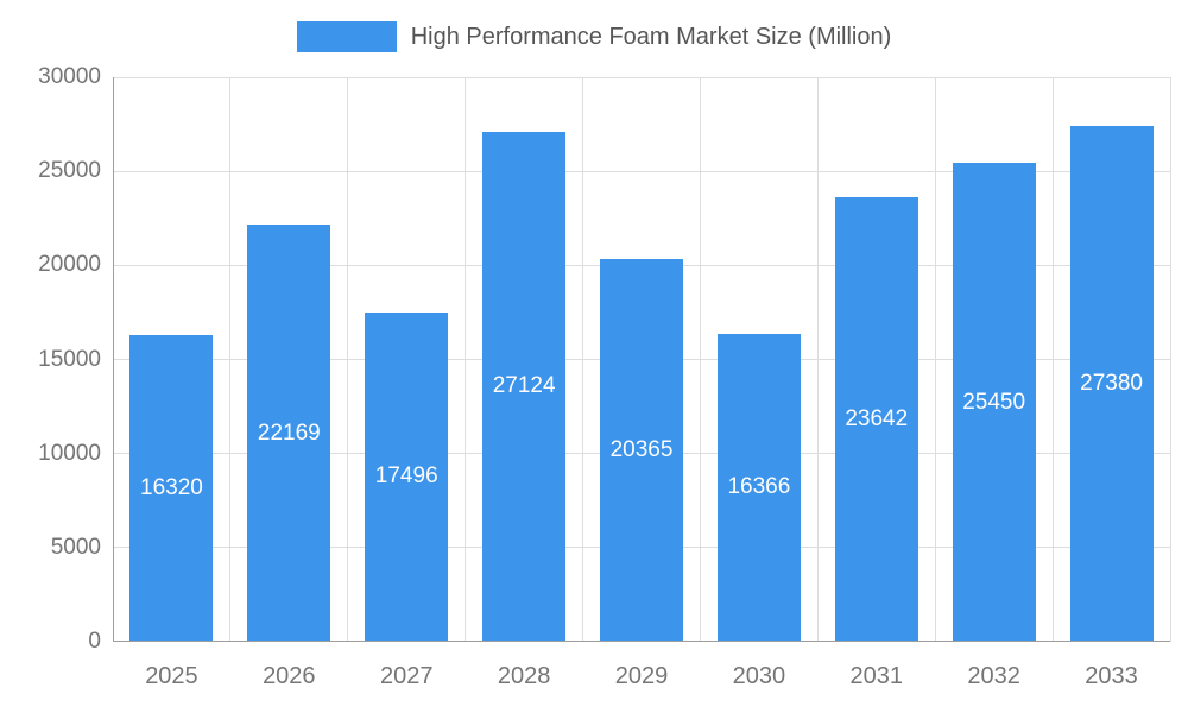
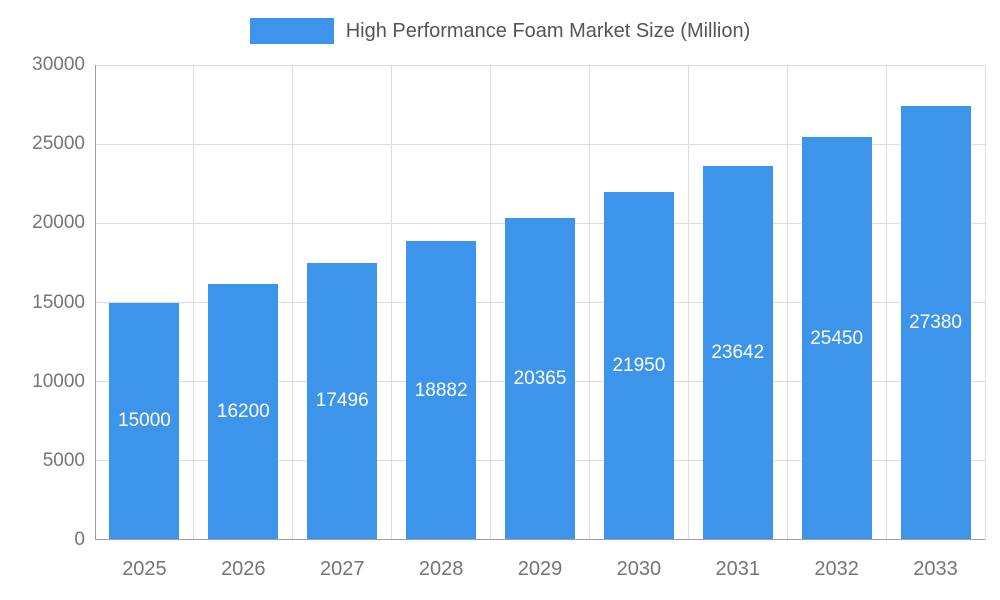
2025: 16320 -> 15000
2026: 22169 -> 16200
2028: 27124 -> 18882
2030: 16366 -> 21950
